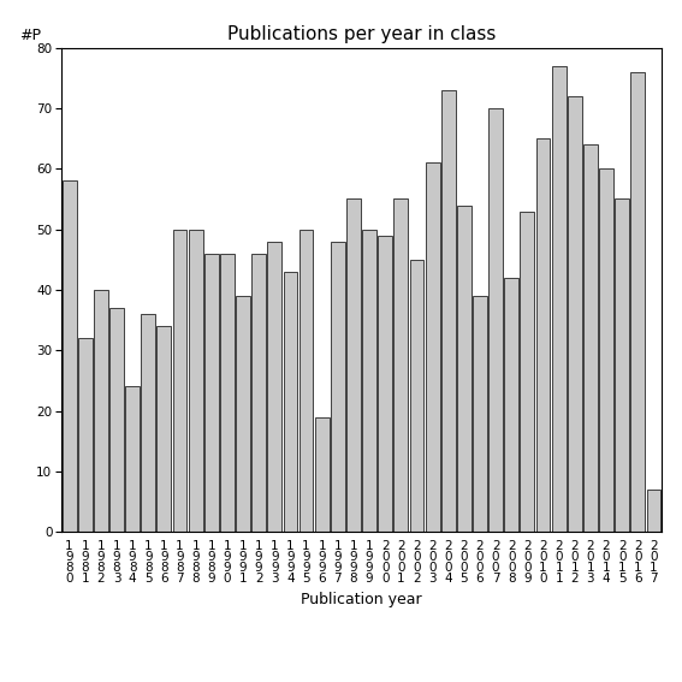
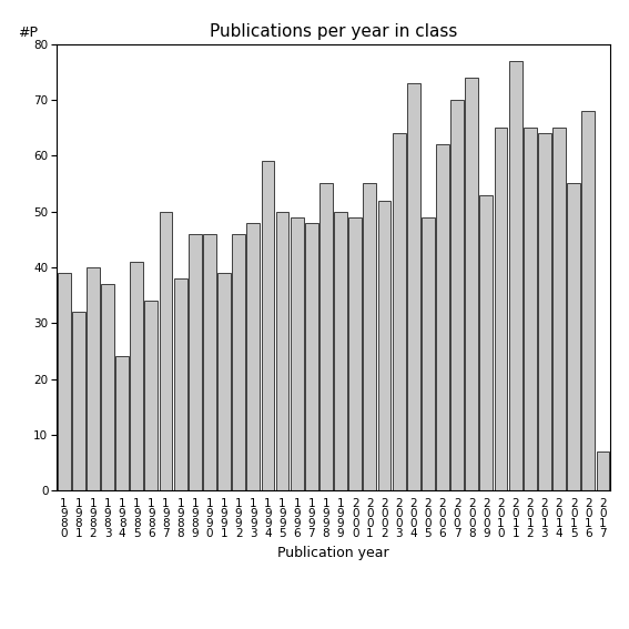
1 9 8 0: 58 -> 39
1 9 8 5: 36 -> 41
1 9 8 8: 50 -> 38
1 9 9 4: 43 -> 59
1 9 9 6: 19 -> 49
2 0 0 2: 45 -> 52
2 0 0 3: 61 -> 64
2 0 0 5: 54 -> 49
2 0 0 6: 39 -> 62
2 0 0 8: 42 -> 74
2 0 1 2: 72 -> 65
2 0 1 4: 60 -> 65
2 0 1 6: 76 -> 68
